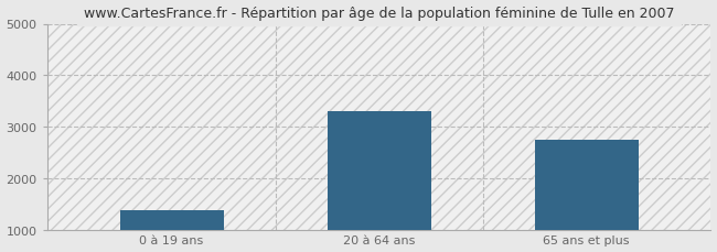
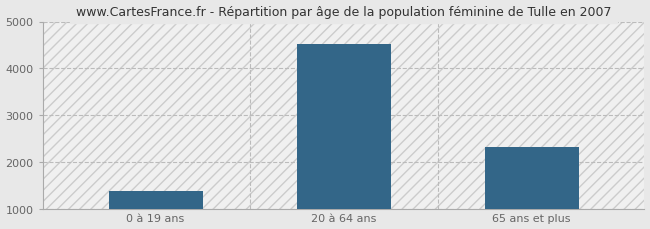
20 à 64 ans: 3300 -> 4520
65 ans et plus: 2750 -> 2310
